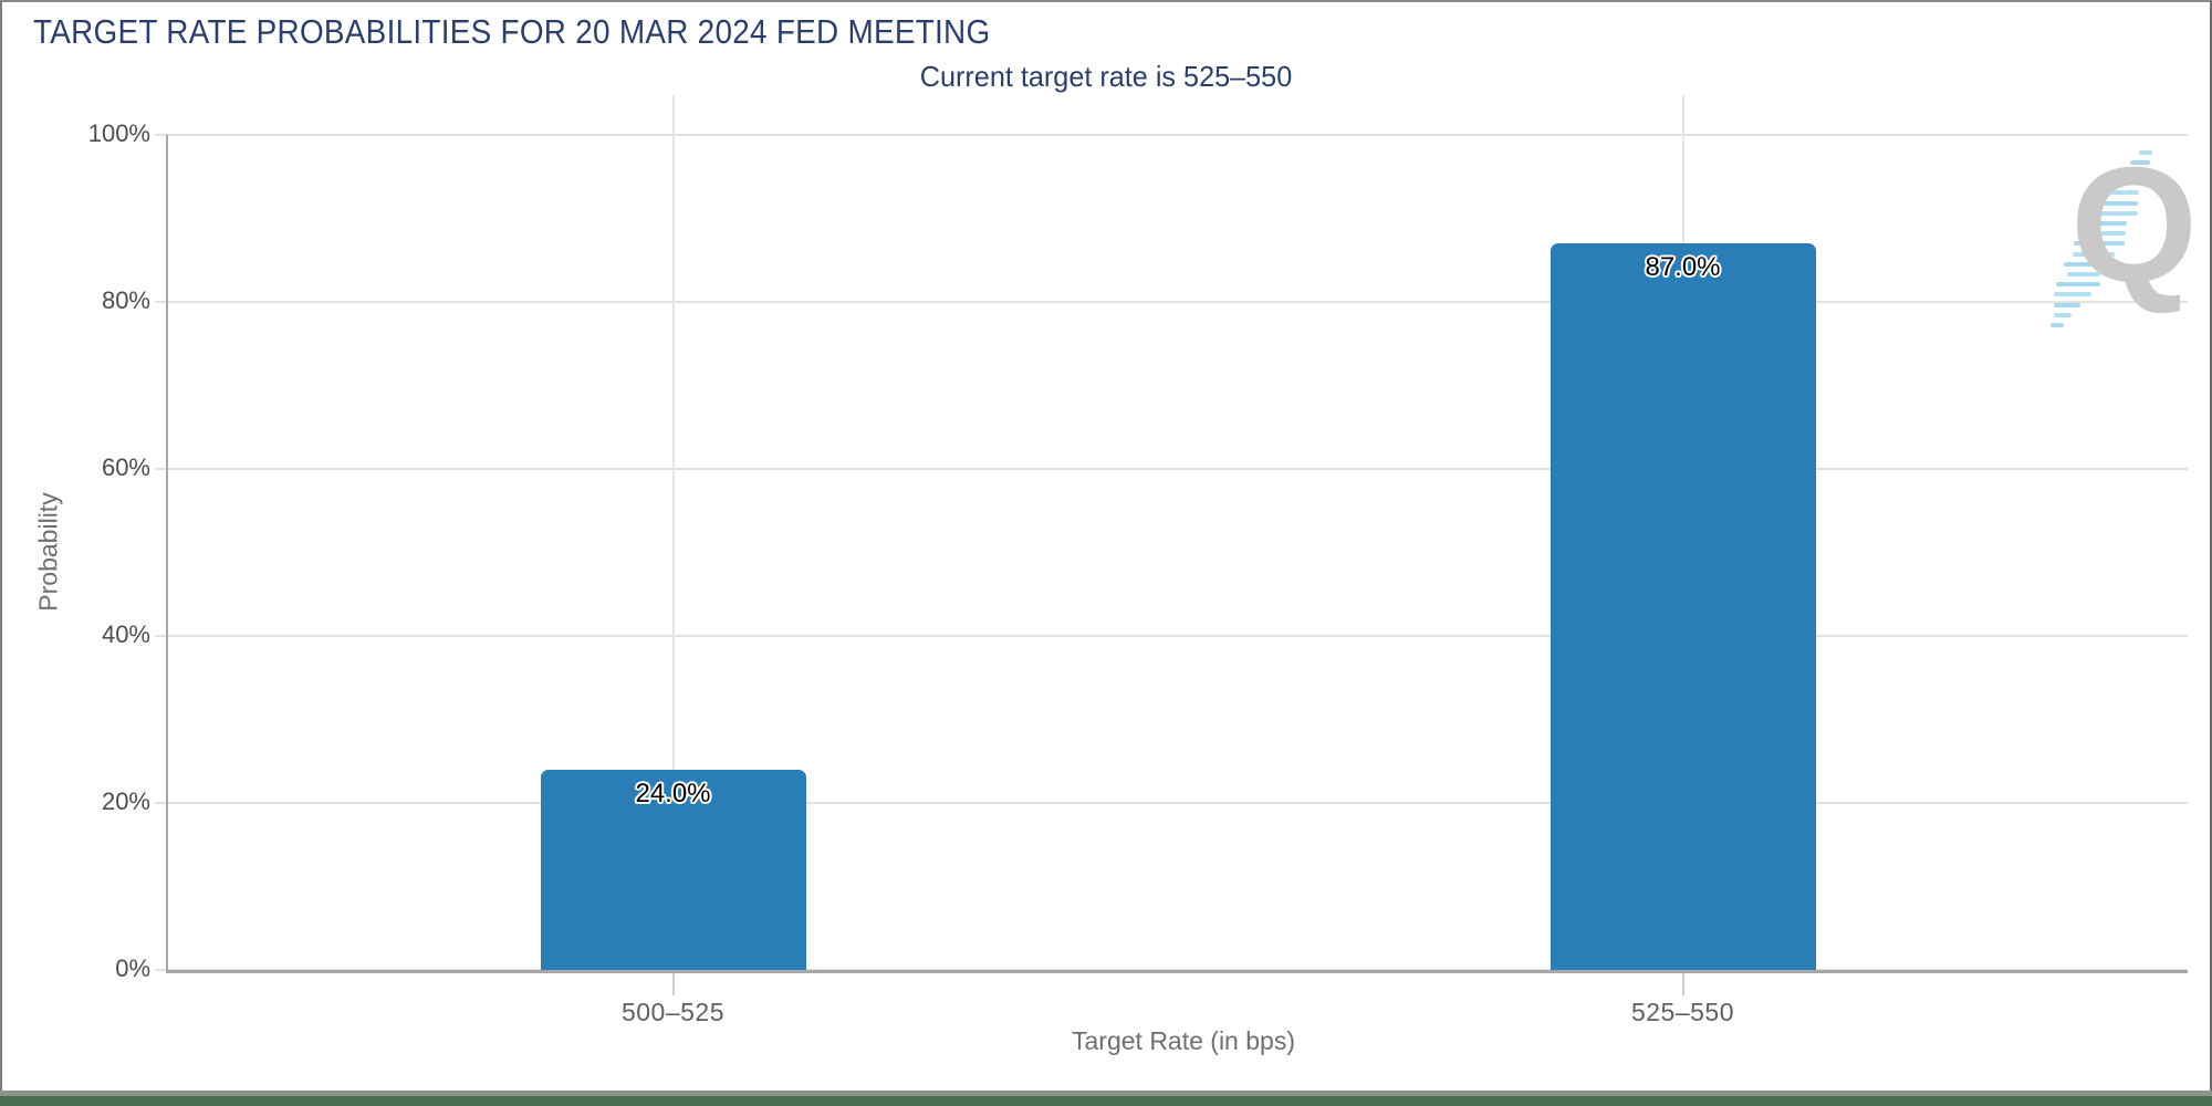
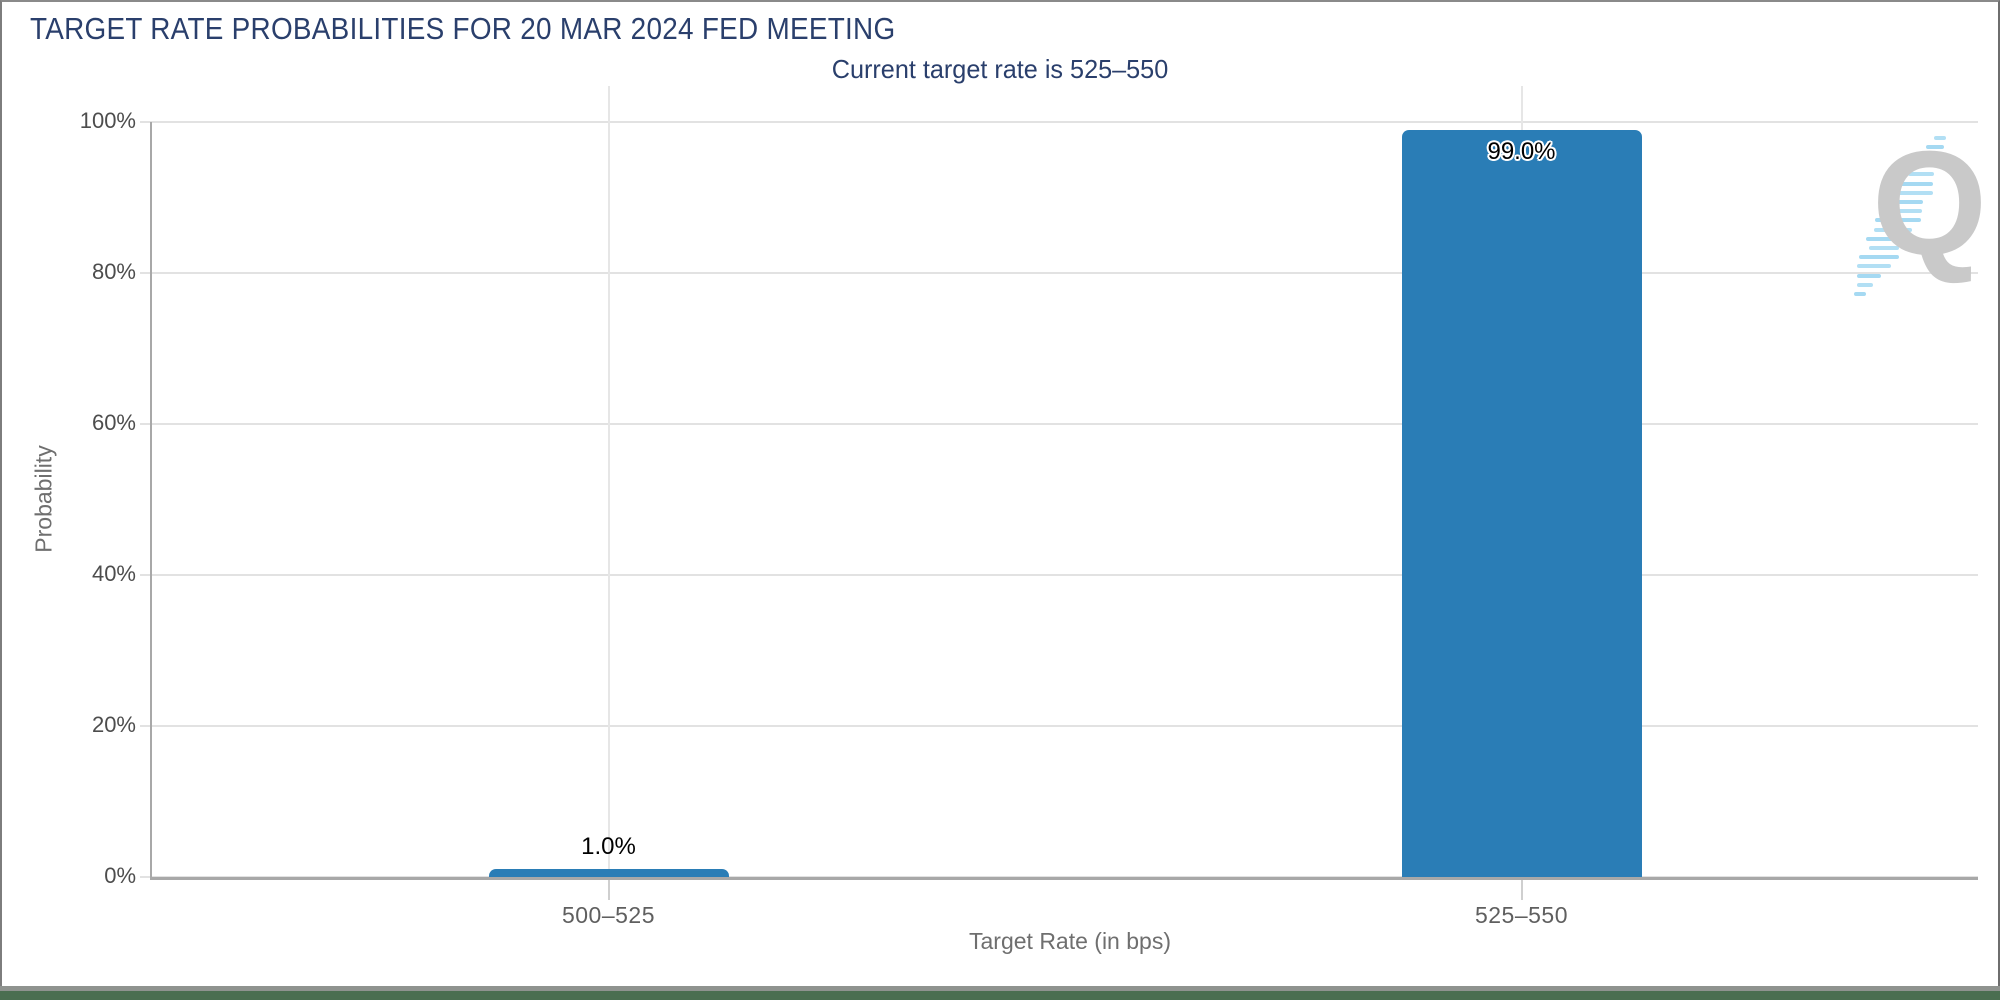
500–525: 24.0% -> 1.0%
525–550: 87.0% -> 99.0%
